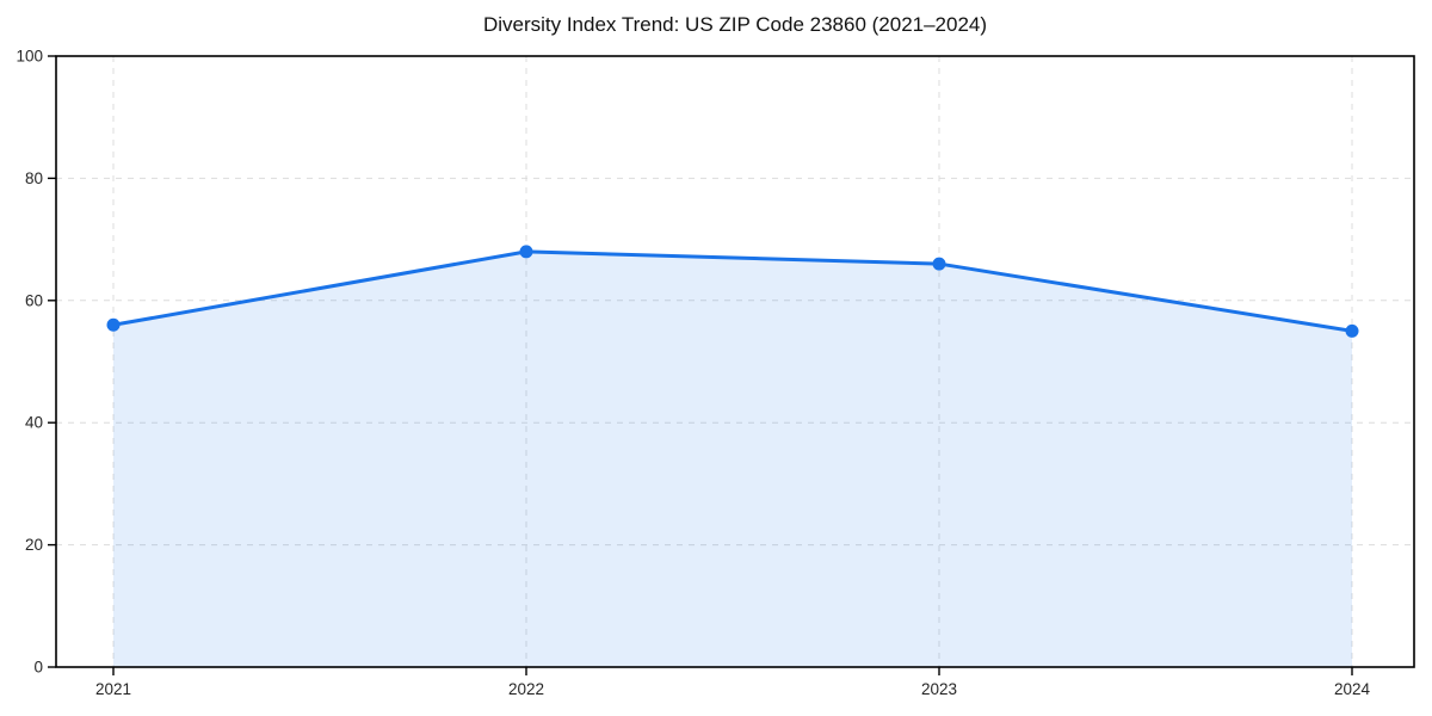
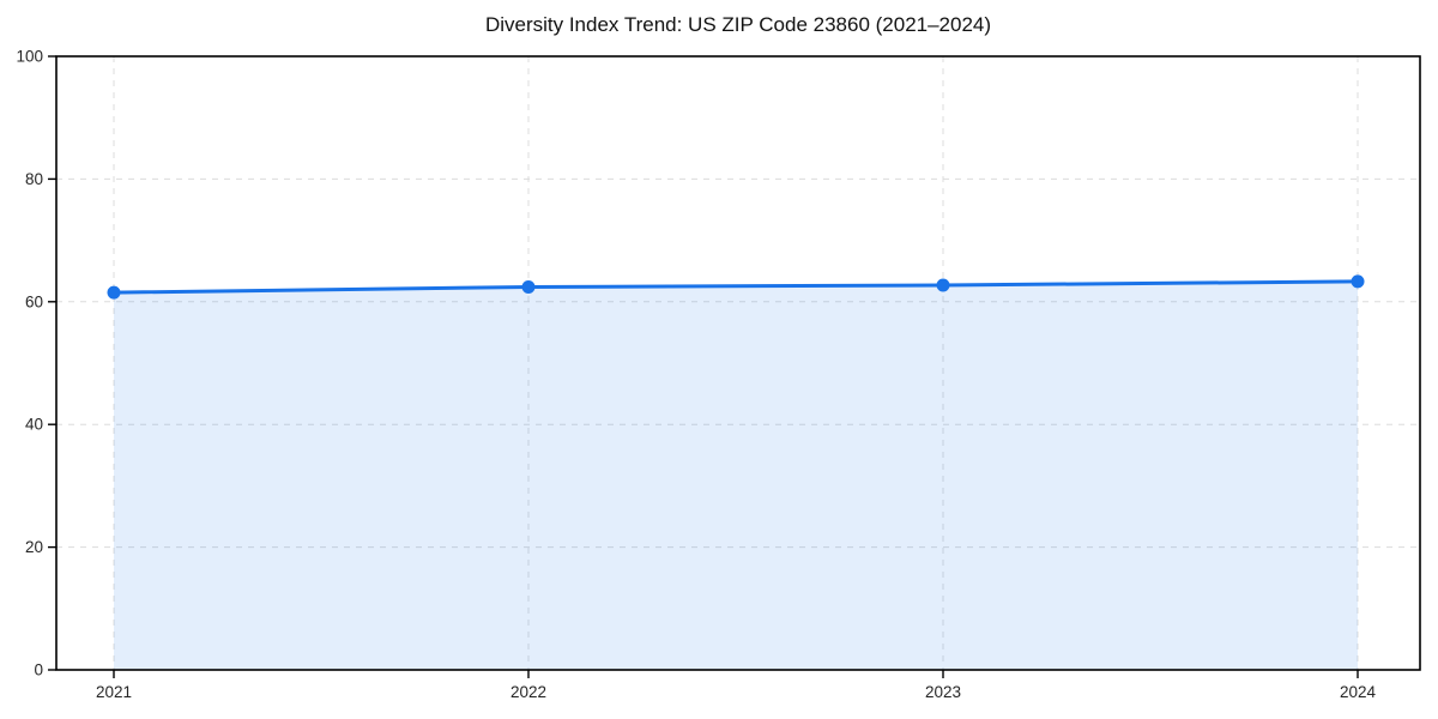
2021: 56 -> 62
2022: 68 -> 62
2023: 66 -> 63
2024: 55 -> 63
